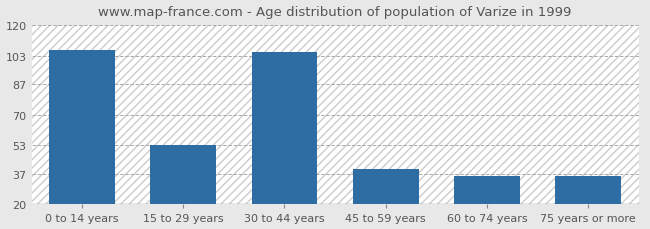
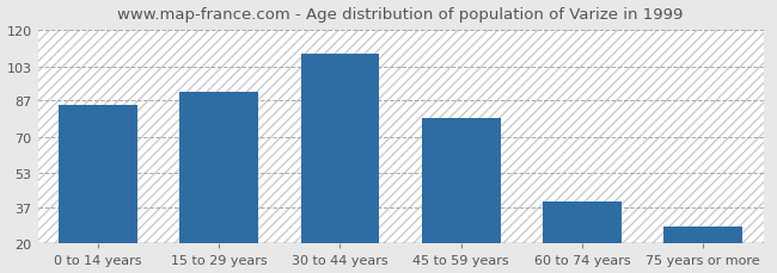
0 to 14 years: 106 -> 85
15 to 29 years: 53 -> 91
30 to 44 years: 105 -> 109
45 to 59 years: 40 -> 79
60 to 74 years: 36 -> 40
75 years or more: 36 -> 28
